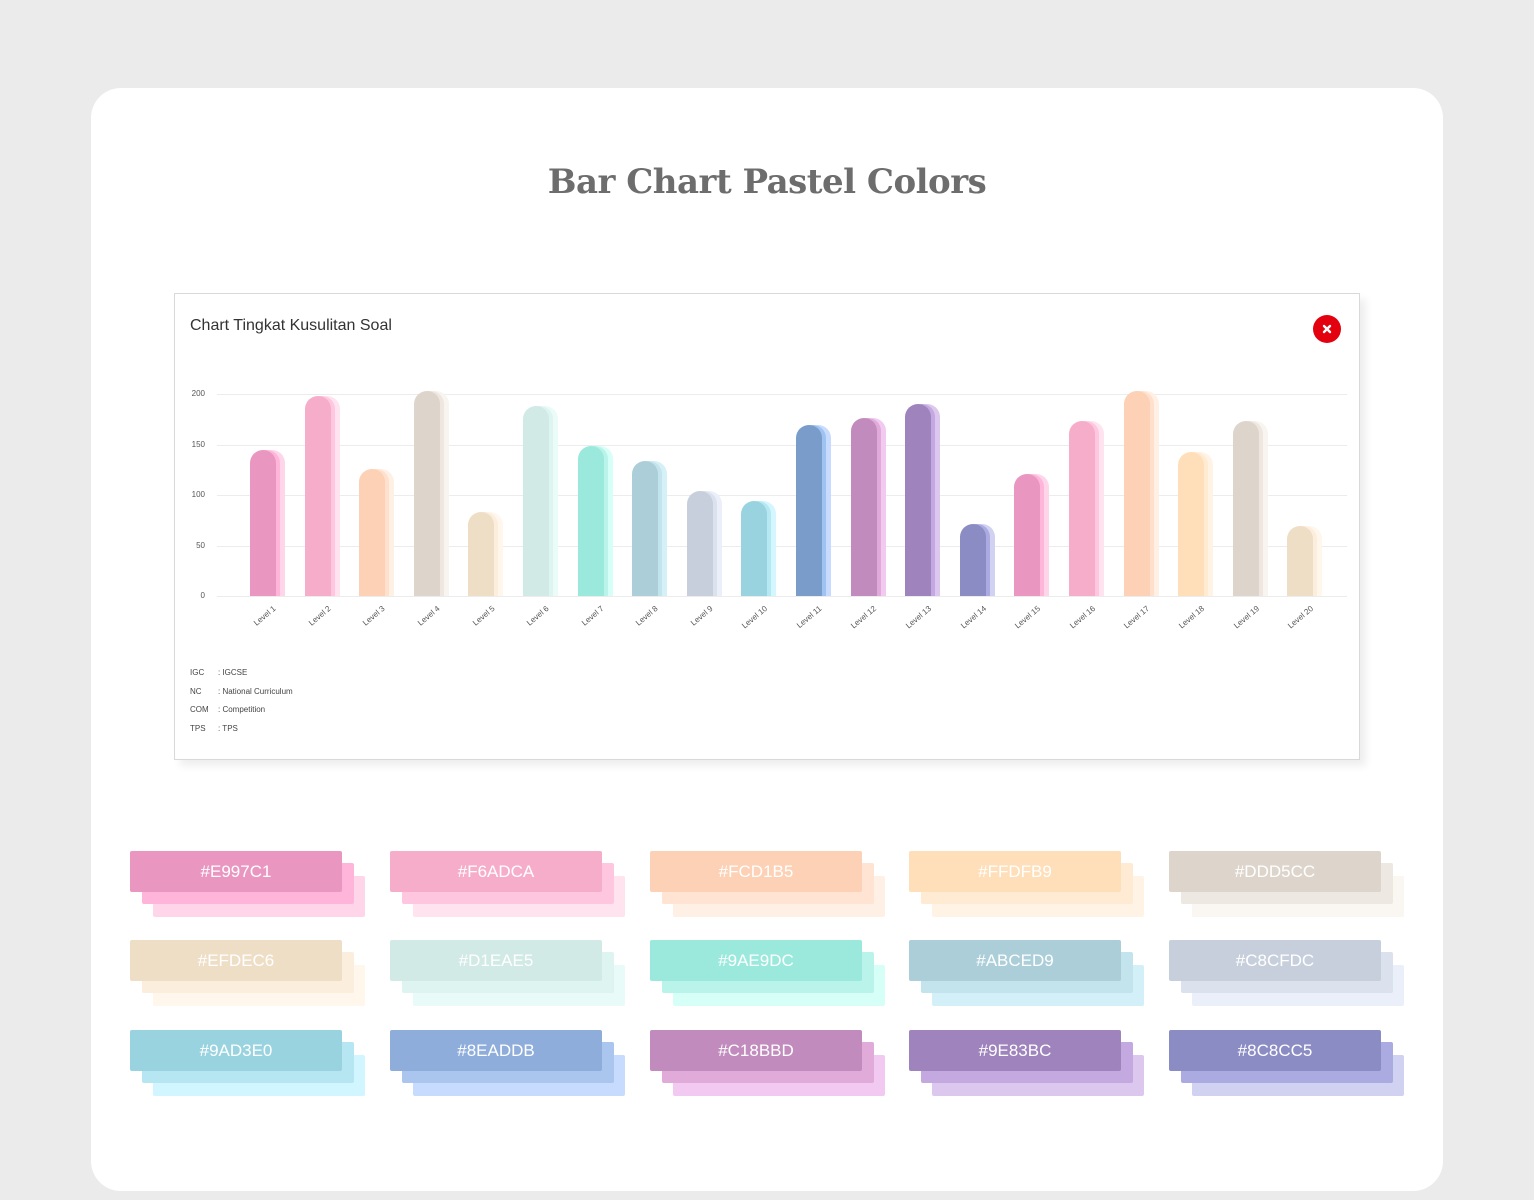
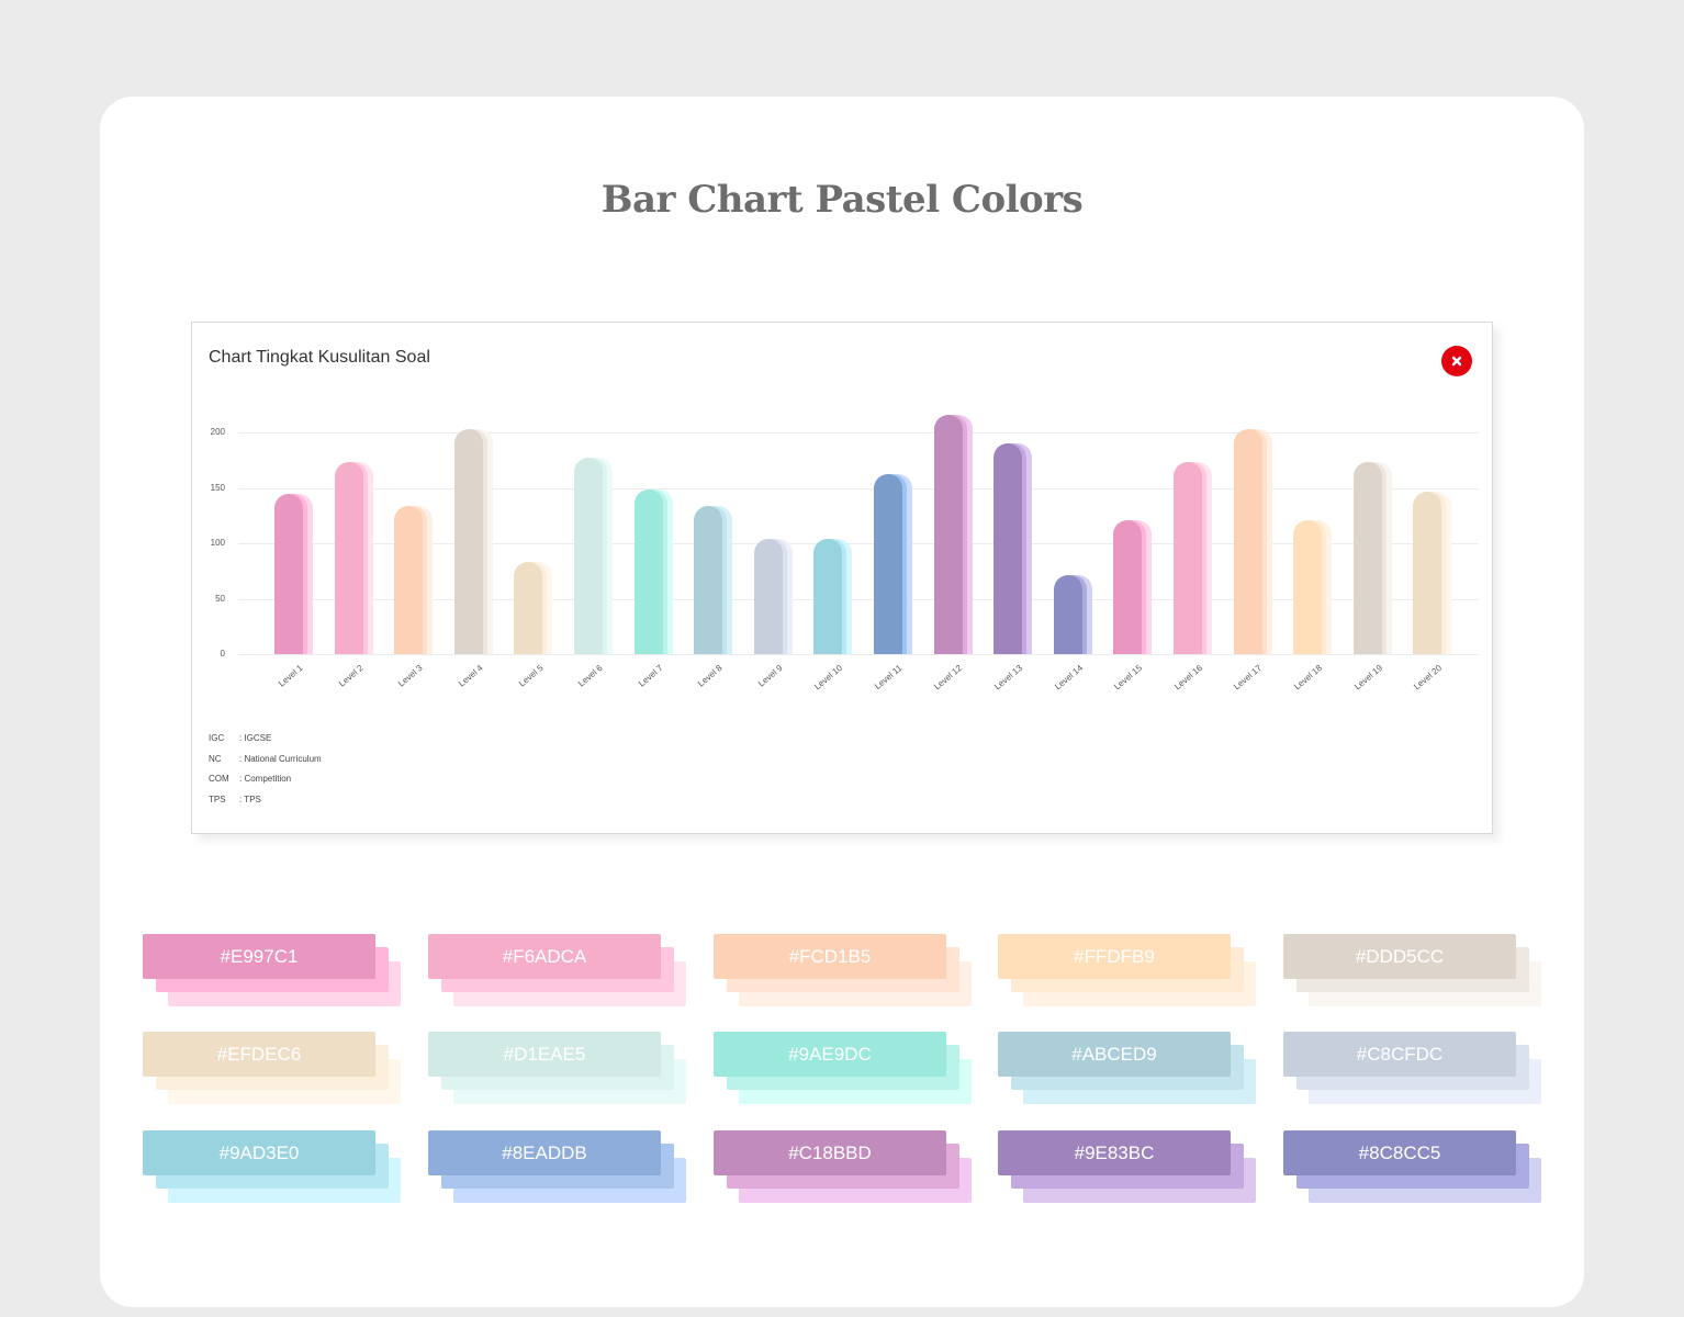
Level 2: 198 -> 173
Level 3: 126 -> 134
Level 6: 188 -> 177
Level 10: 94 -> 104
Level 11: 169 -> 162
Level 12: 176 -> 216
Level 18: 143 -> 121
Level 20: 69 -> 147
